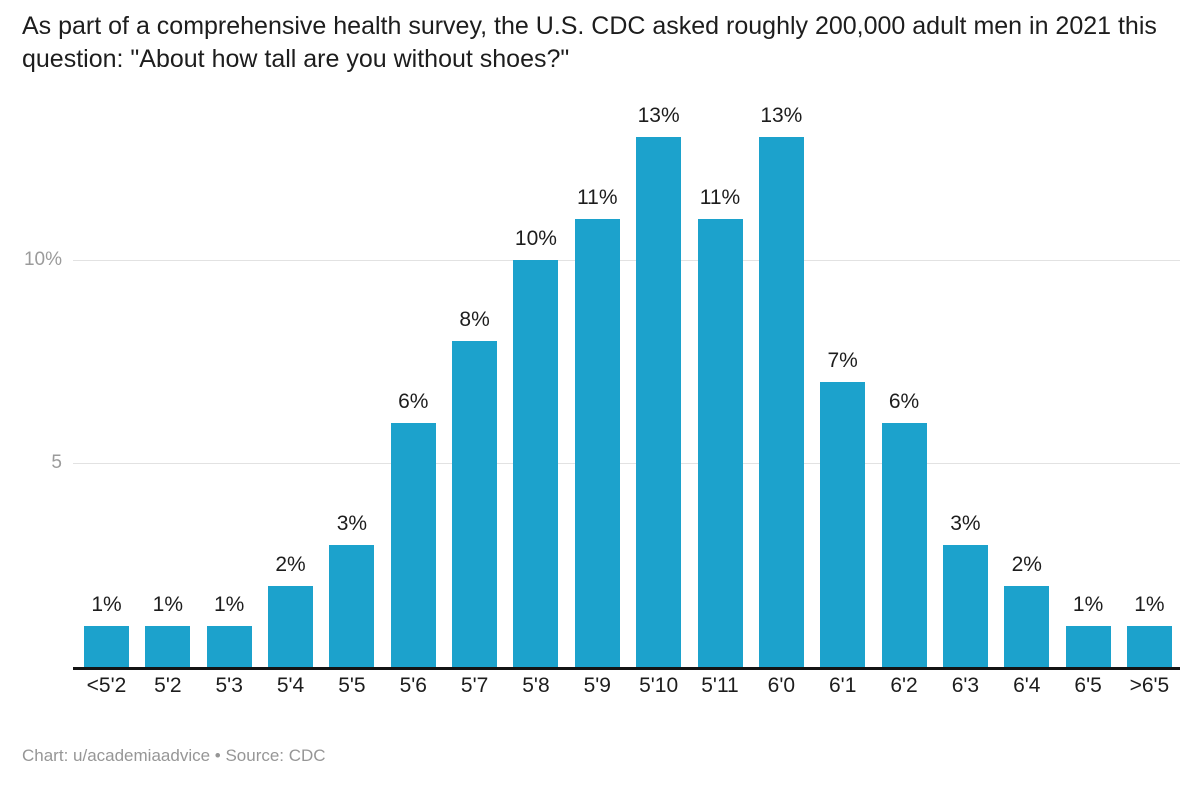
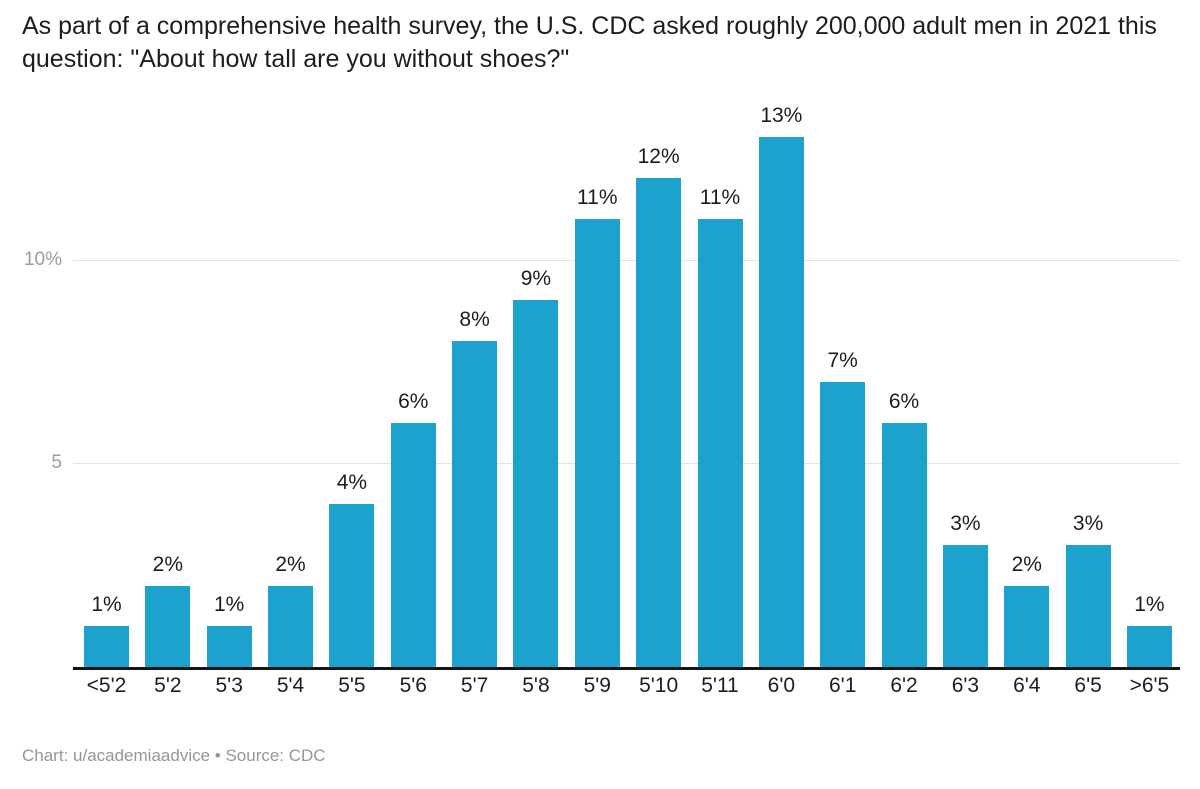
5'2: 1% -> 2%
5'5: 3% -> 4%
5'8: 10% -> 9%
5'10: 13% -> 12%
6'5: 1% -> 3%
